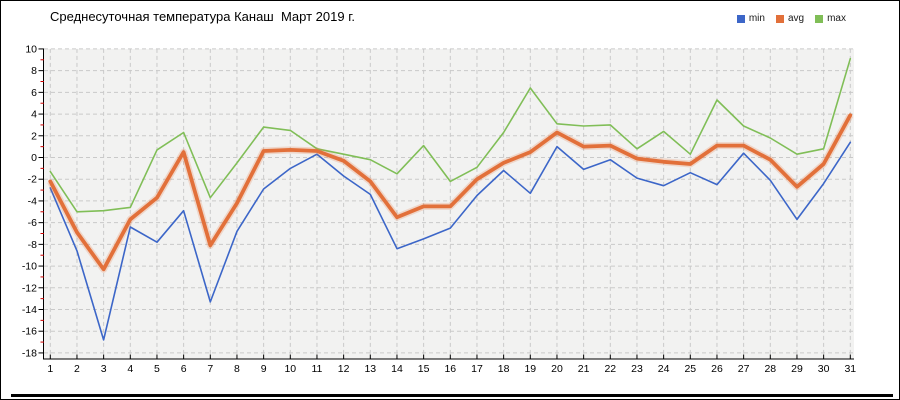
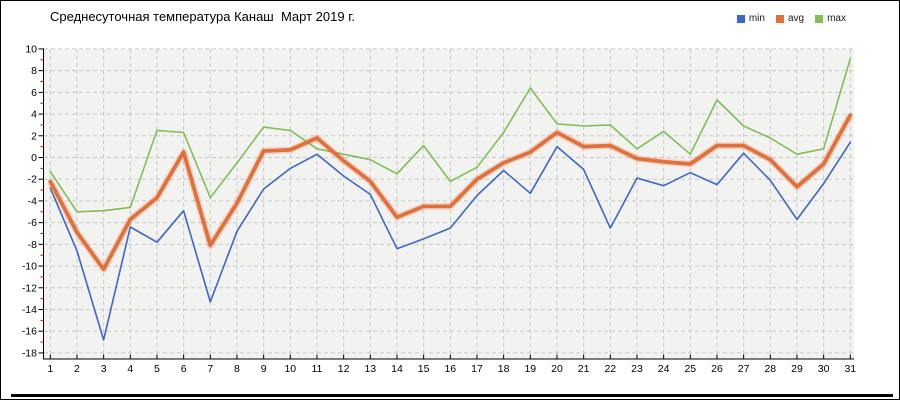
max/5: 0.7 -> 2.5
avg/11: 0.6 -> 1.8
min/22: -0.2 -> -6.5
